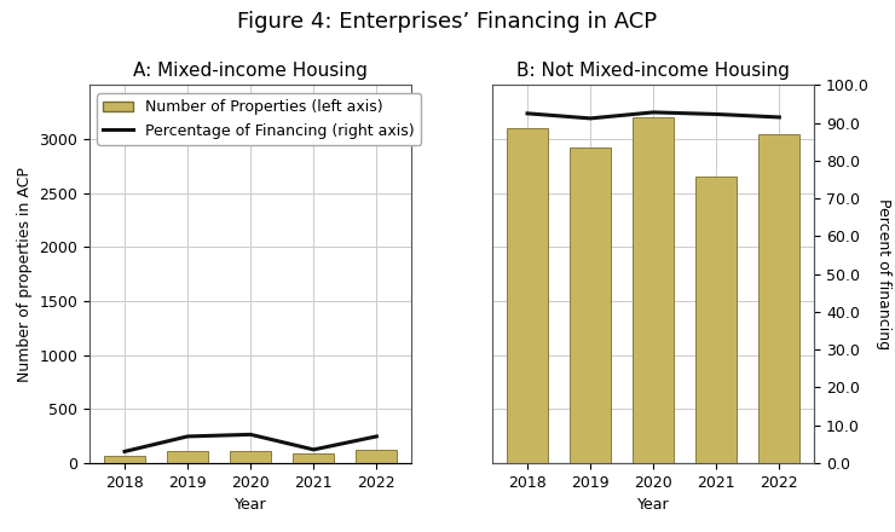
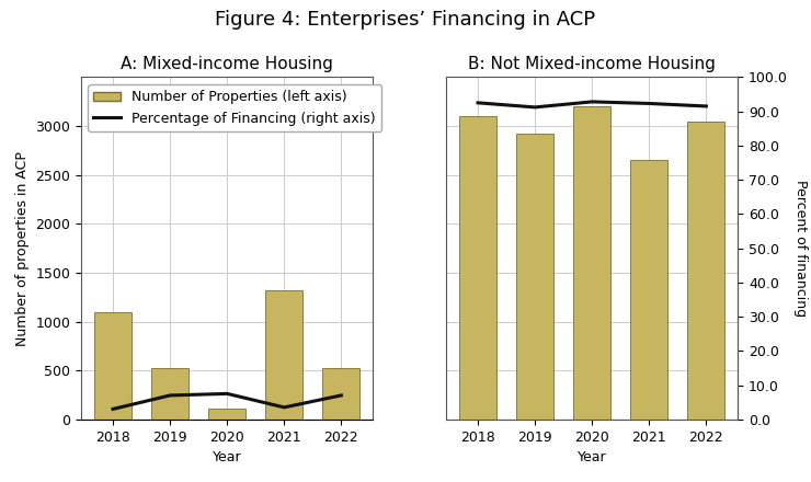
A: Mixed-income Housing/Number of Properties (left axis)/2018: 60 -> 1100
A: Mixed-income Housing/Number of Properties (left axis)/2019: 110 -> 520
A: Mixed-income Housing/Number of Properties (left axis)/2021: 90 -> 1320
A: Mixed-income Housing/Number of Properties (left axis)/2022: 120 -> 520
